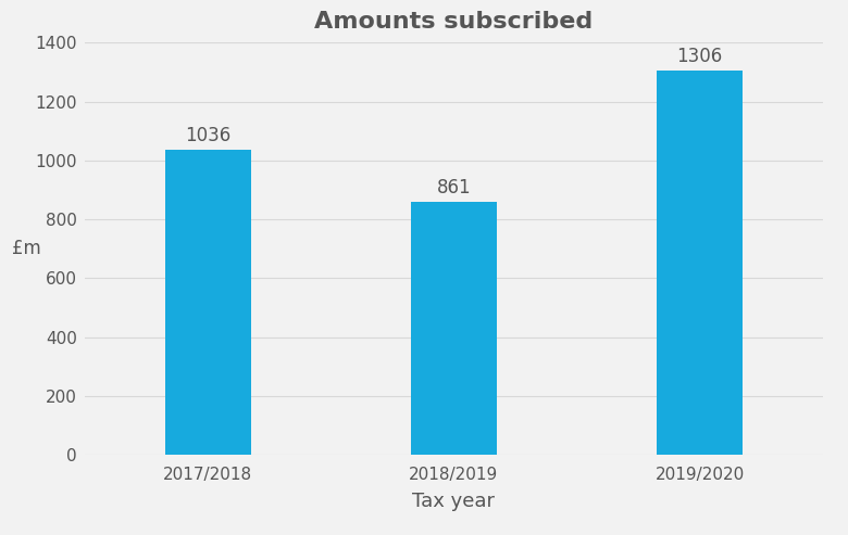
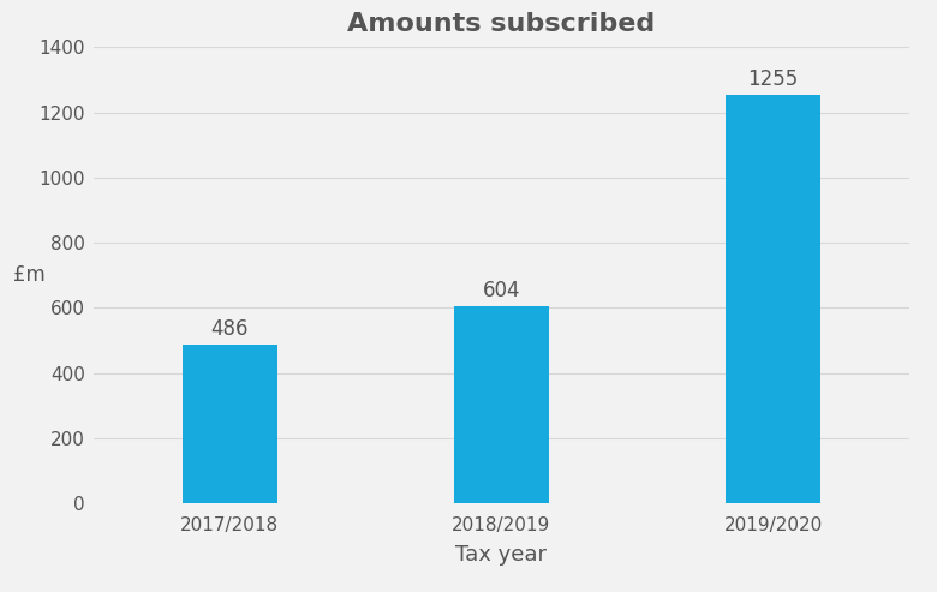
2017/2018: 1036 -> 486
2018/2019: 861 -> 604
2019/2020: 1306 -> 1255
